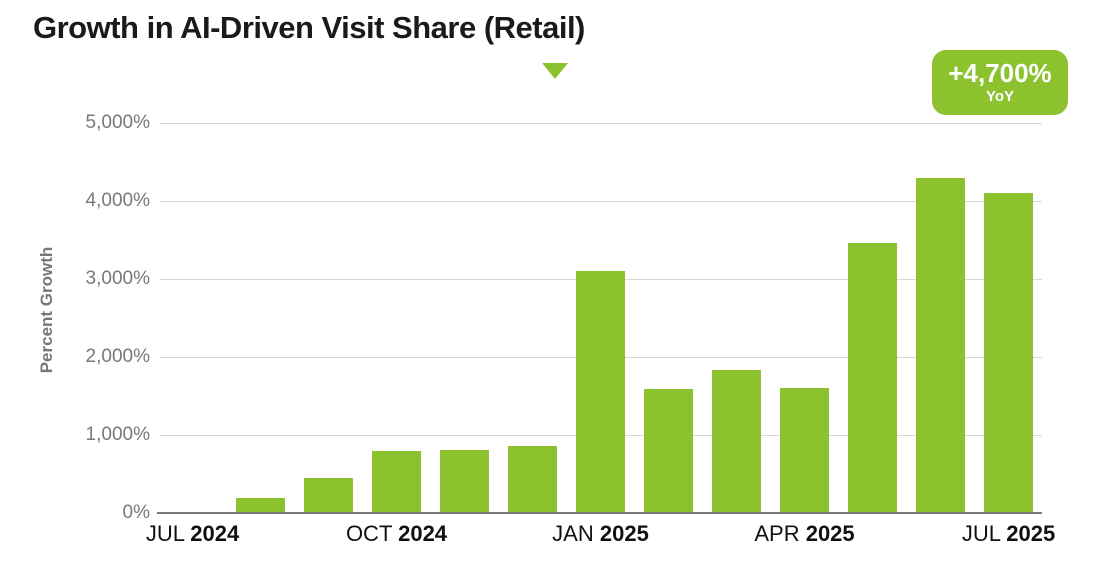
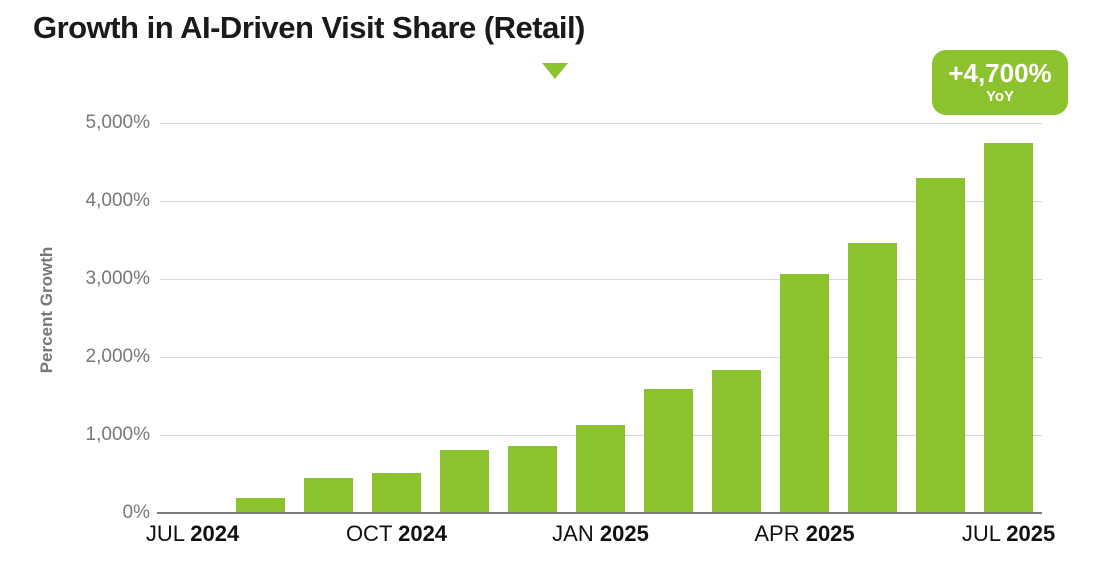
OCT 2024: 800% -> 500%
JAN 2025: 3100% -> 1100%
APR 2025: 1600% -> 3100%
JUL 2025: 4100% -> 4800%
